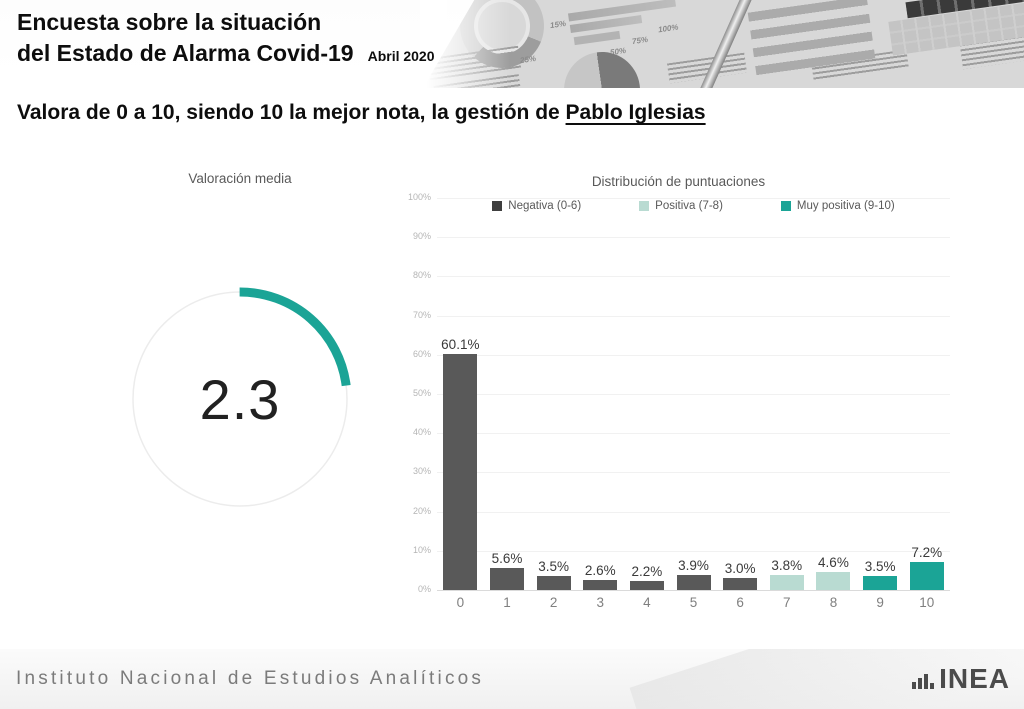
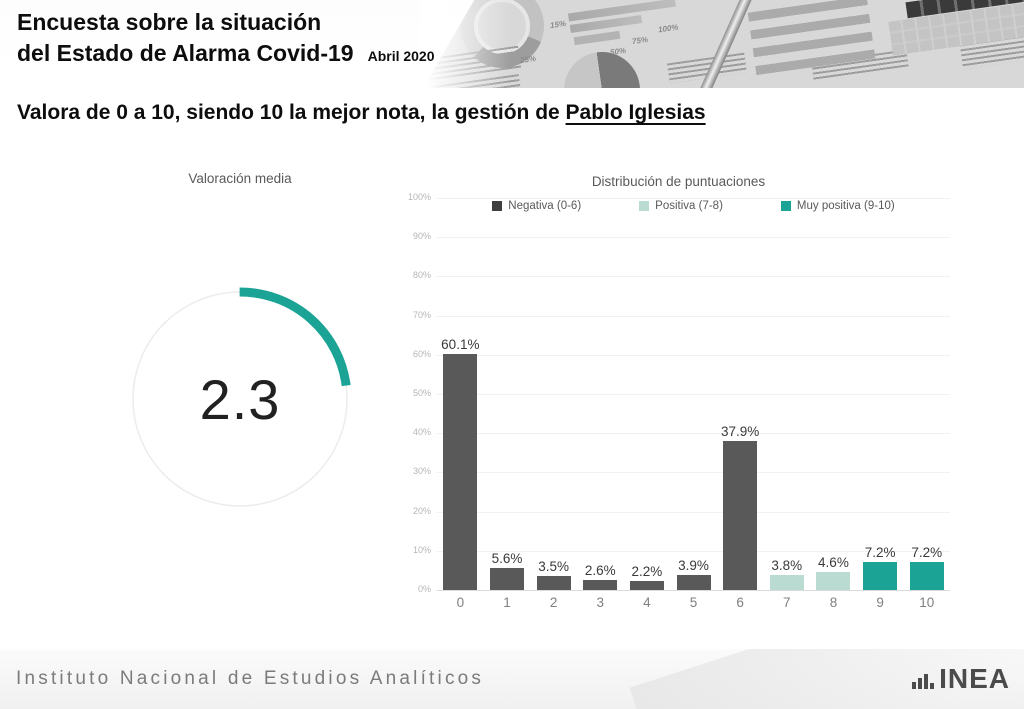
6: 3.0% -> 37.9%
9: 3.5% -> 7.2%
